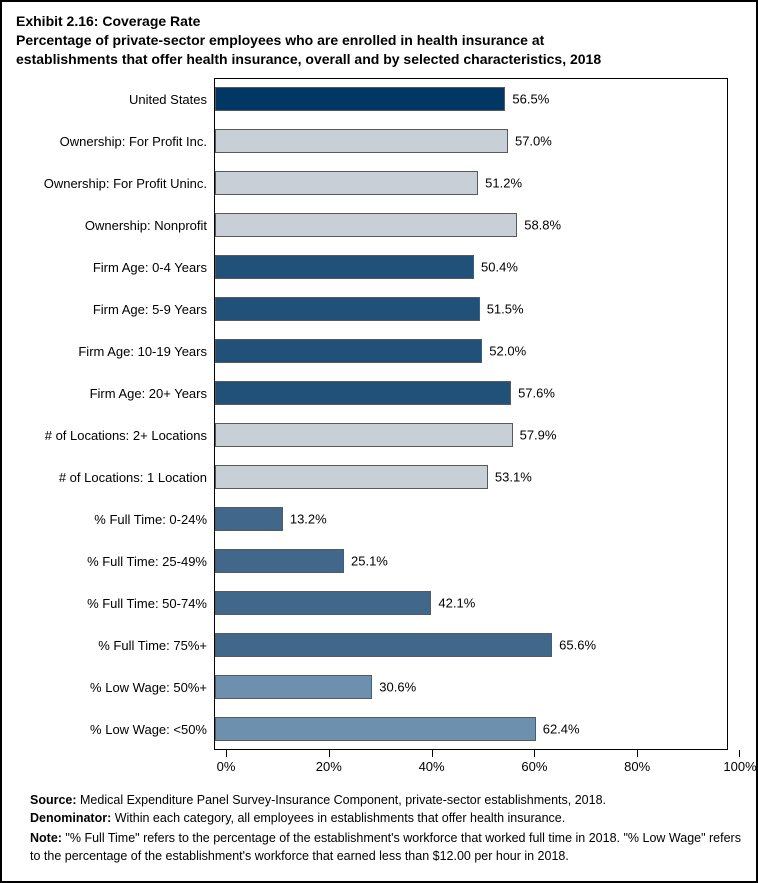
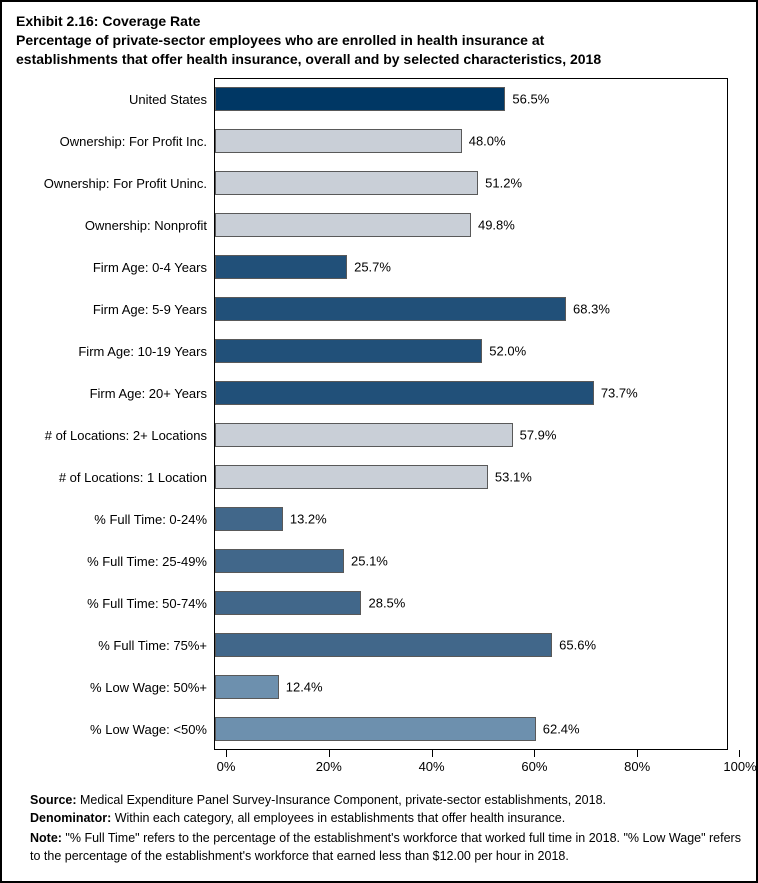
Ownership: For Profit Inc.: 57.0% -> 48.0%
Ownership: Nonprofit: 58.8% -> 49.8%
Firm Age: 0-4 Years: 50.4% -> 25.7%
Firm Age: 5-9 Years: 51.5% -> 68.3%
Firm Age: 20+ Years: 57.6% -> 73.7%
% Full Time: 50-74%: 42.1% -> 28.5%
% Low Wage: 50%+: 30.6% -> 12.4%
